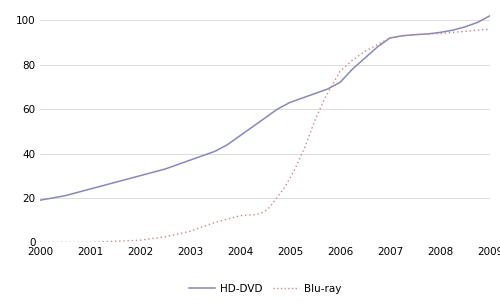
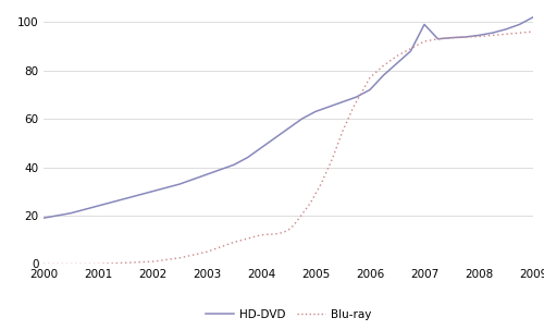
HD-DVD/2007: 92.0 -> 99.0
